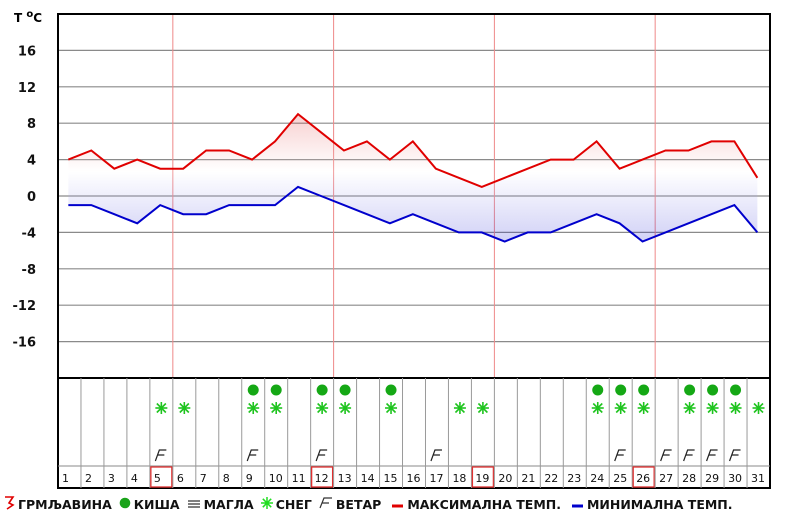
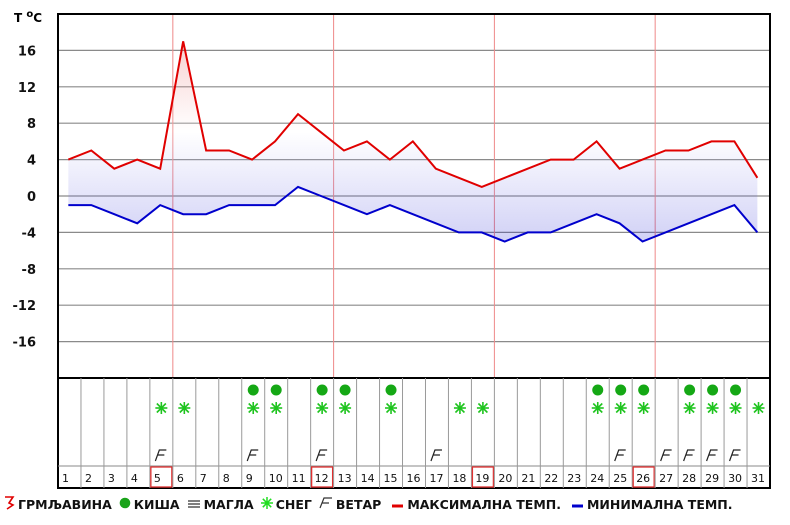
МАКСИМАЛНА ТЕМП./6: 3 -> 17
МИНИМАЛНА ТЕМП./15: -3 -> -1
